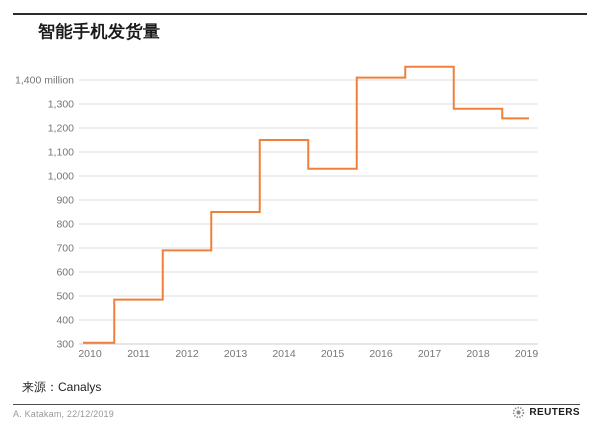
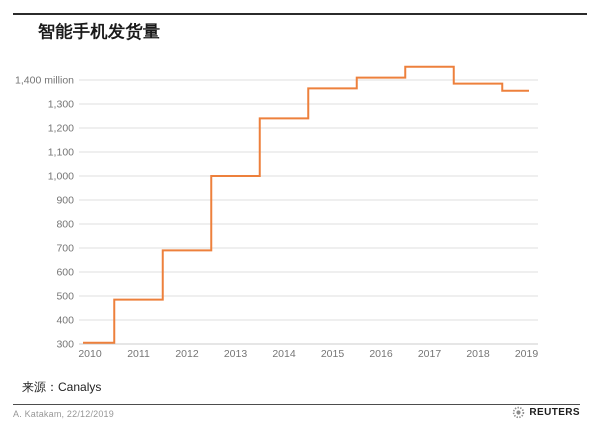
2013: 850 -> 1000
2014: 1150 -> 1240
2015: 1030 -> 1360
2018: 1280 -> 1380
2019: 1240 -> 1360
